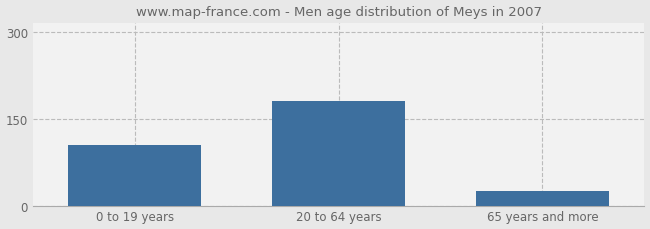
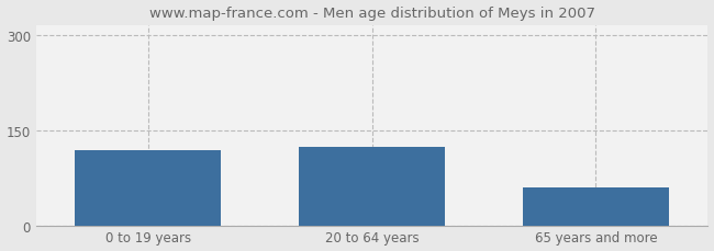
0 to 19 years: 105 -> 118
20 to 64 years: 181 -> 124
65 years and more: 25 -> 60
